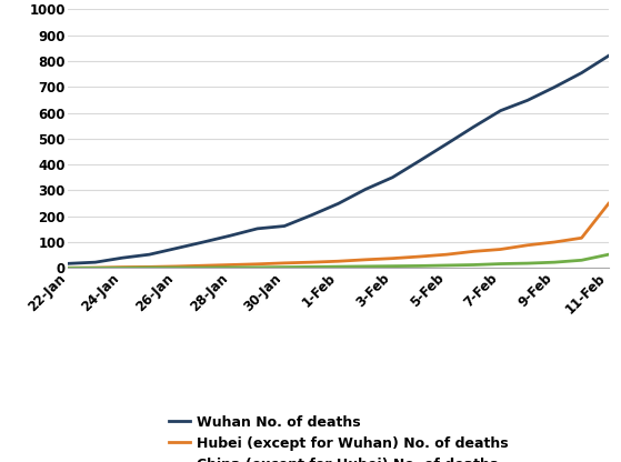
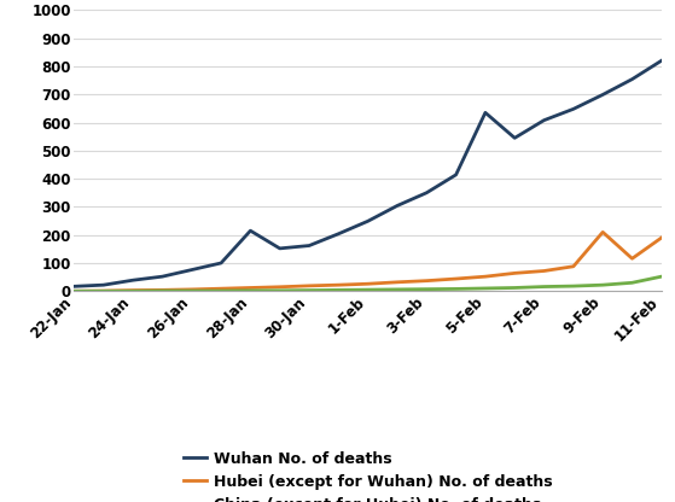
Wuhan No. of deaths/28-Jan: 125 -> 215
Wuhan No. of deaths/5-Feb: 479 -> 635
Hubei (except for Wuhan) No. of deaths/9-Feb: 100 -> 210
Hubei (except for Wuhan) No. of deaths/11-Feb: 249 -> 190
